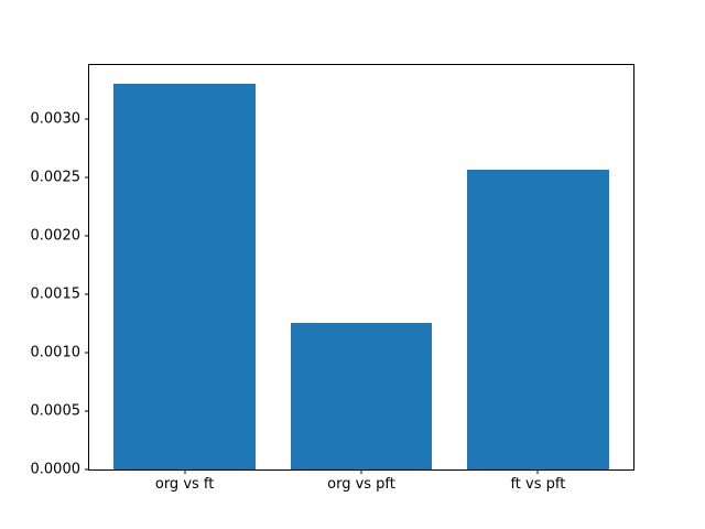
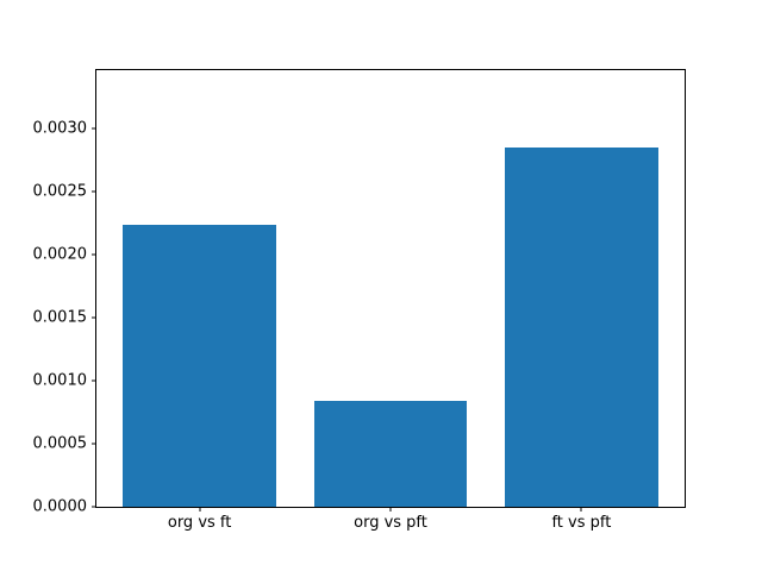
org vs ft: 0.00330 -> 0.00224
org vs pft: 0.00126 -> 0.00084
ft vs pft: 0.00257 -> 0.00285
